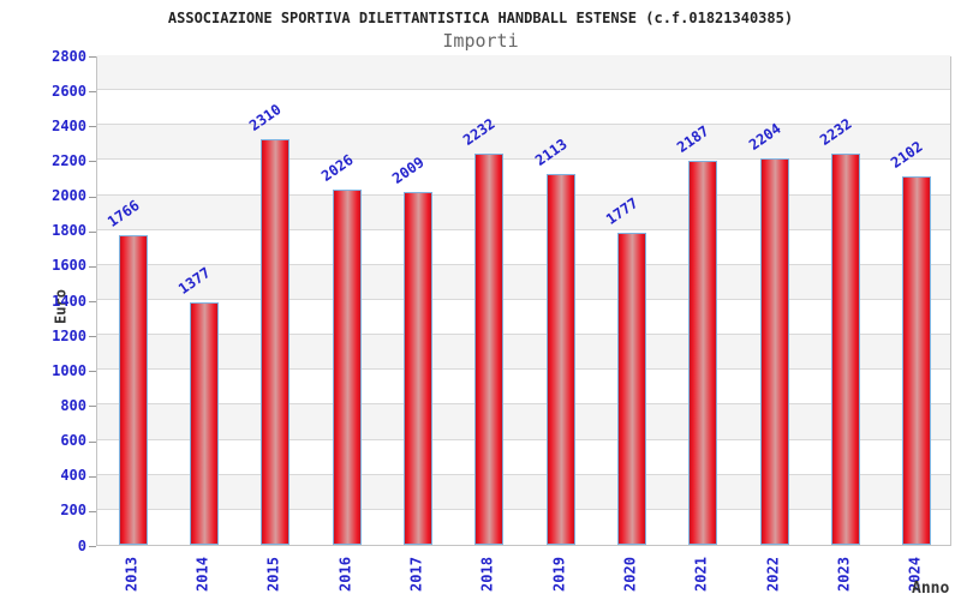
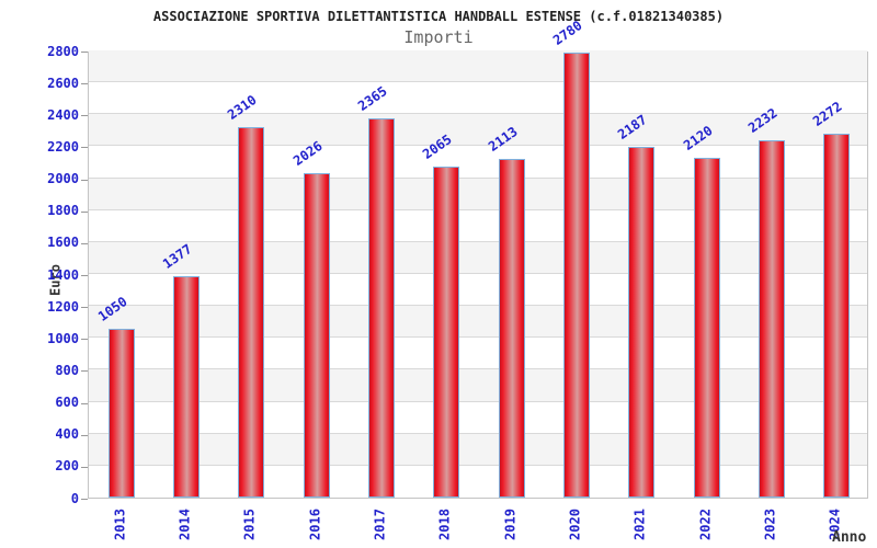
2013: 1766 -> 1050
2017: 2009 -> 2365
2018: 2232 -> 2065
2020: 1777 -> 2780
2022: 2204 -> 2120
2024: 2102 -> 2272
